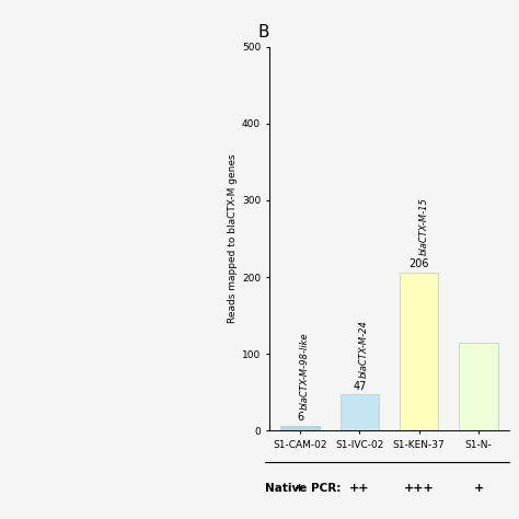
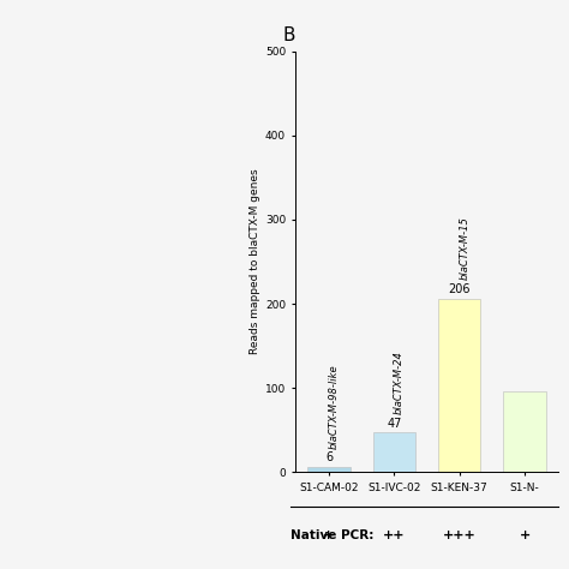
S1-N-: 115 -> 96
